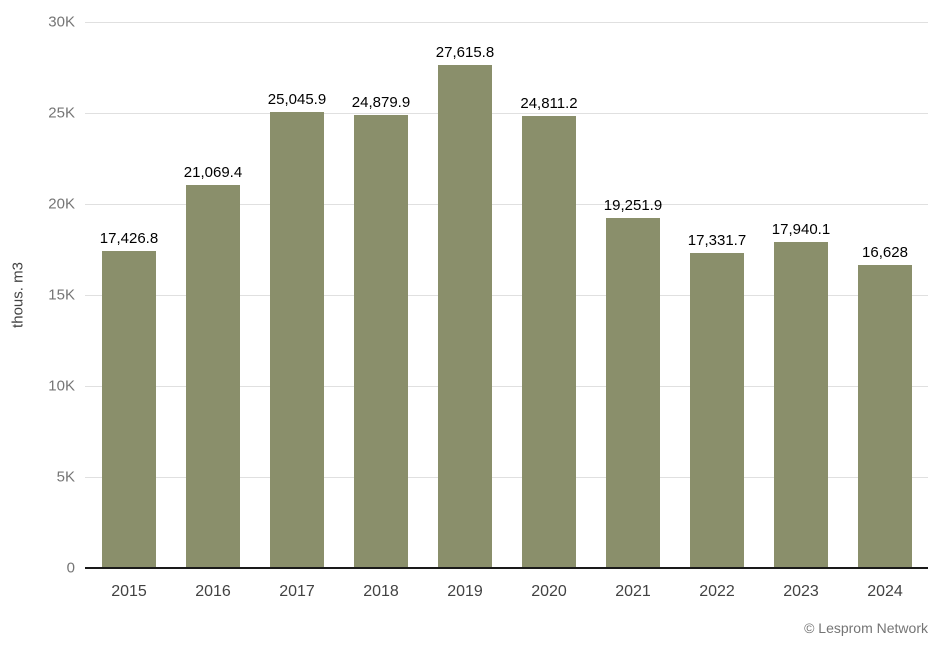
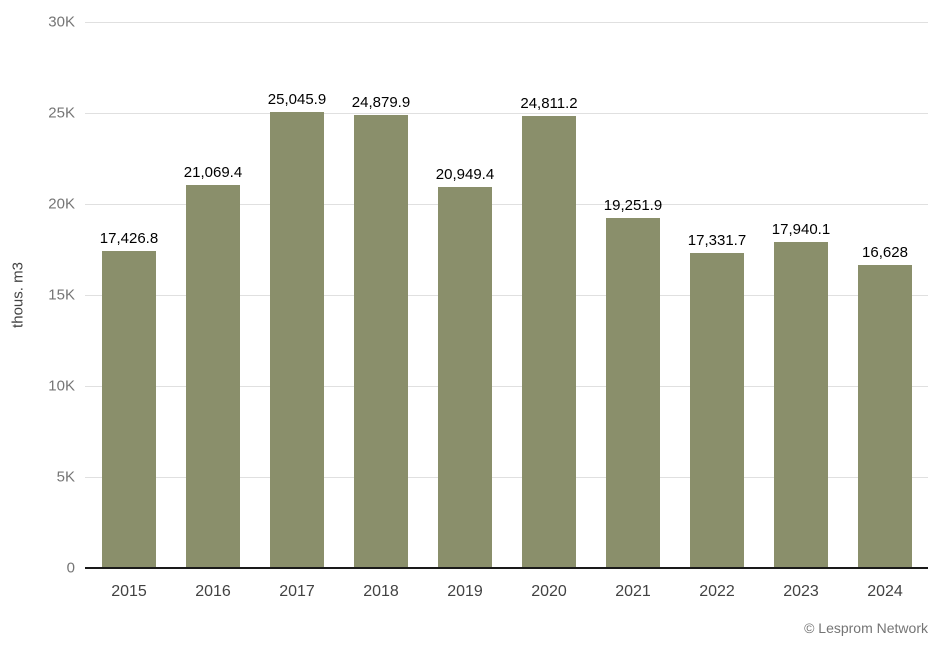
2019: 27,615.8 -> 20,949.4
